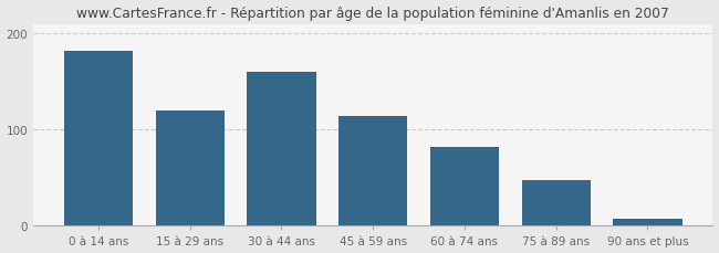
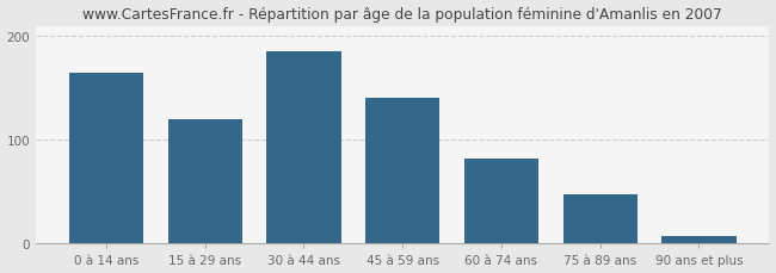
0 à 14 ans: 182 -> 165
30 à 44 ans: 160 -> 185
45 à 59 ans: 114 -> 140
